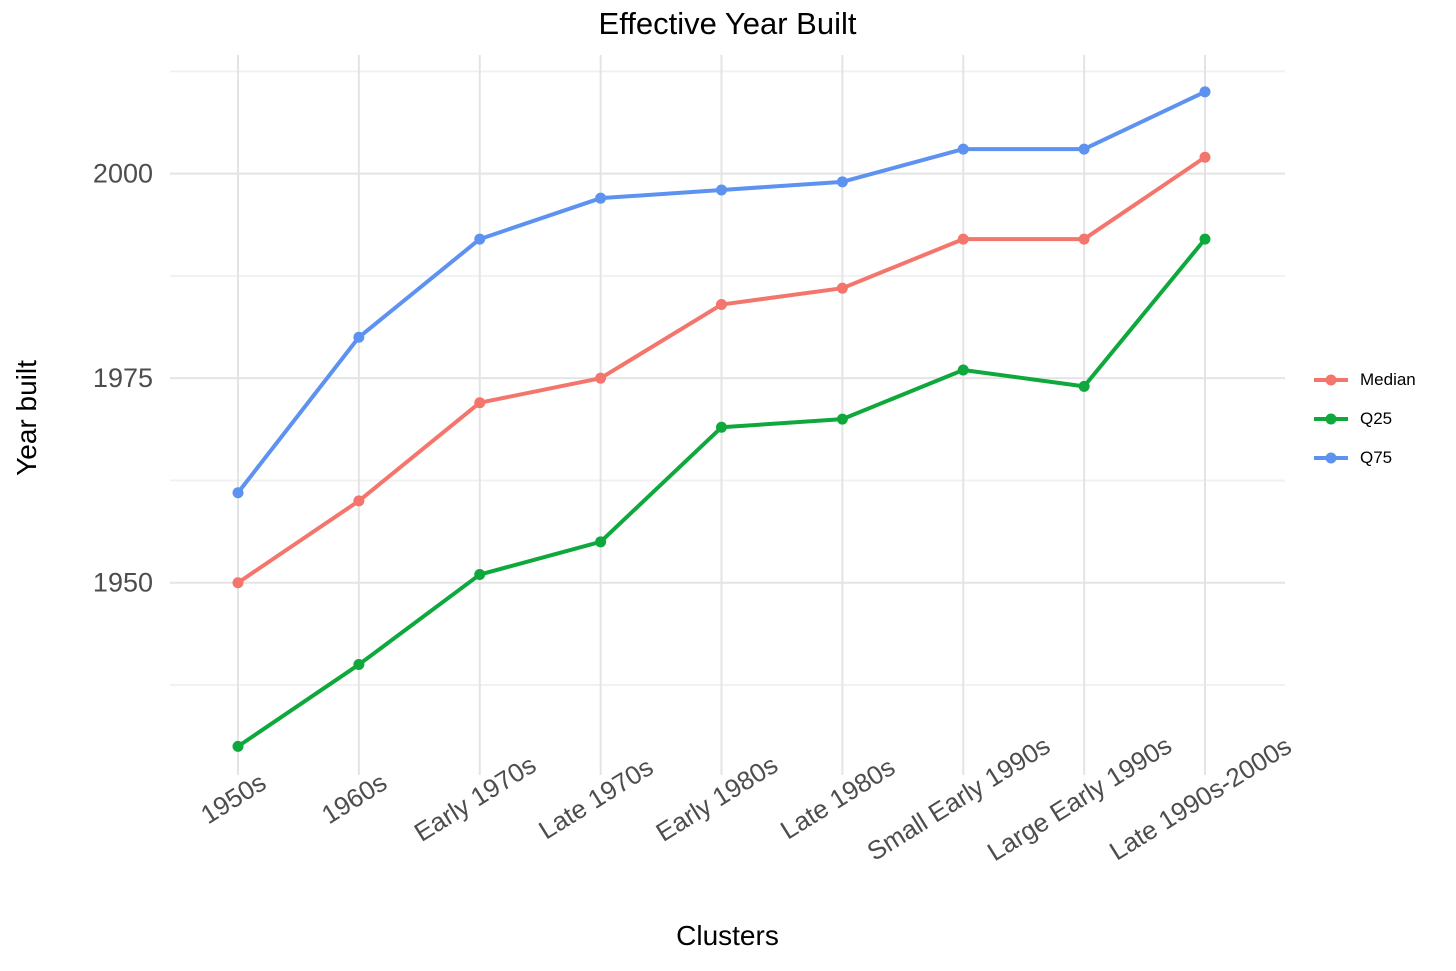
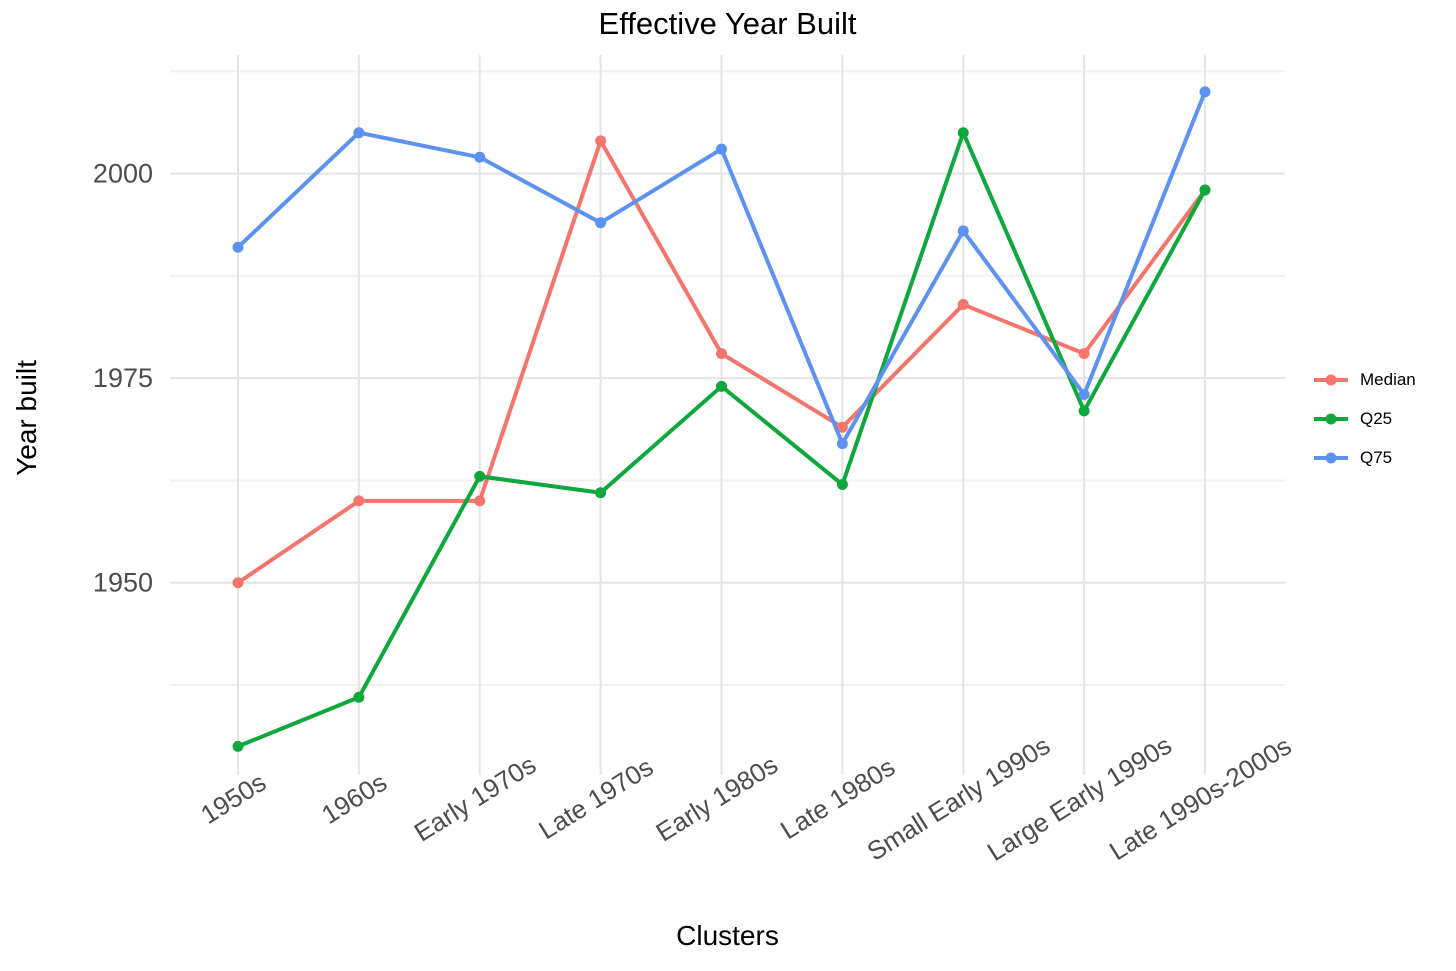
Q75/1950s: 1961 -> 1991
Q25/1960s: 1940 -> 1936
Q75/1960s: 1980 -> 2005
Median/Early 1970s: 1972 -> 1960
Q25/Early 1970s: 1951 -> 1963
Q75/Early 1970s: 1992 -> 2002
Median/Late 1970s: 1975 -> 2004
Q25/Late 1970s: 1955 -> 1961
Q75/Late 1970s: 1997 -> 1994
Median/Early 1980s: 1984 -> 1978
Q25/Early 1980s: 1969 -> 1974
Q75/Early 1980s: 1998 -> 2003
Median/Late 1980s: 1986 -> 1969
Q25/Late 1980s: 1970 -> 1962
Q75/Late 1980s: 1999 -> 1967
Median/Small Early 1990s: 1992 -> 1984
Q25/Small Early 1990s: 1976 -> 2005
Q75/Small Early 1990s: 2003 -> 1993
Median/Large Early 1990s: 1992 -> 1978
Q25/Large Early 1990s: 1974 -> 1971
Q75/Large Early 1990s: 2003 -> 1973
Median/Late 1990s-2000s: 2002 -> 1998
Q25/Late 1990s-2000s: 1992 -> 1998
